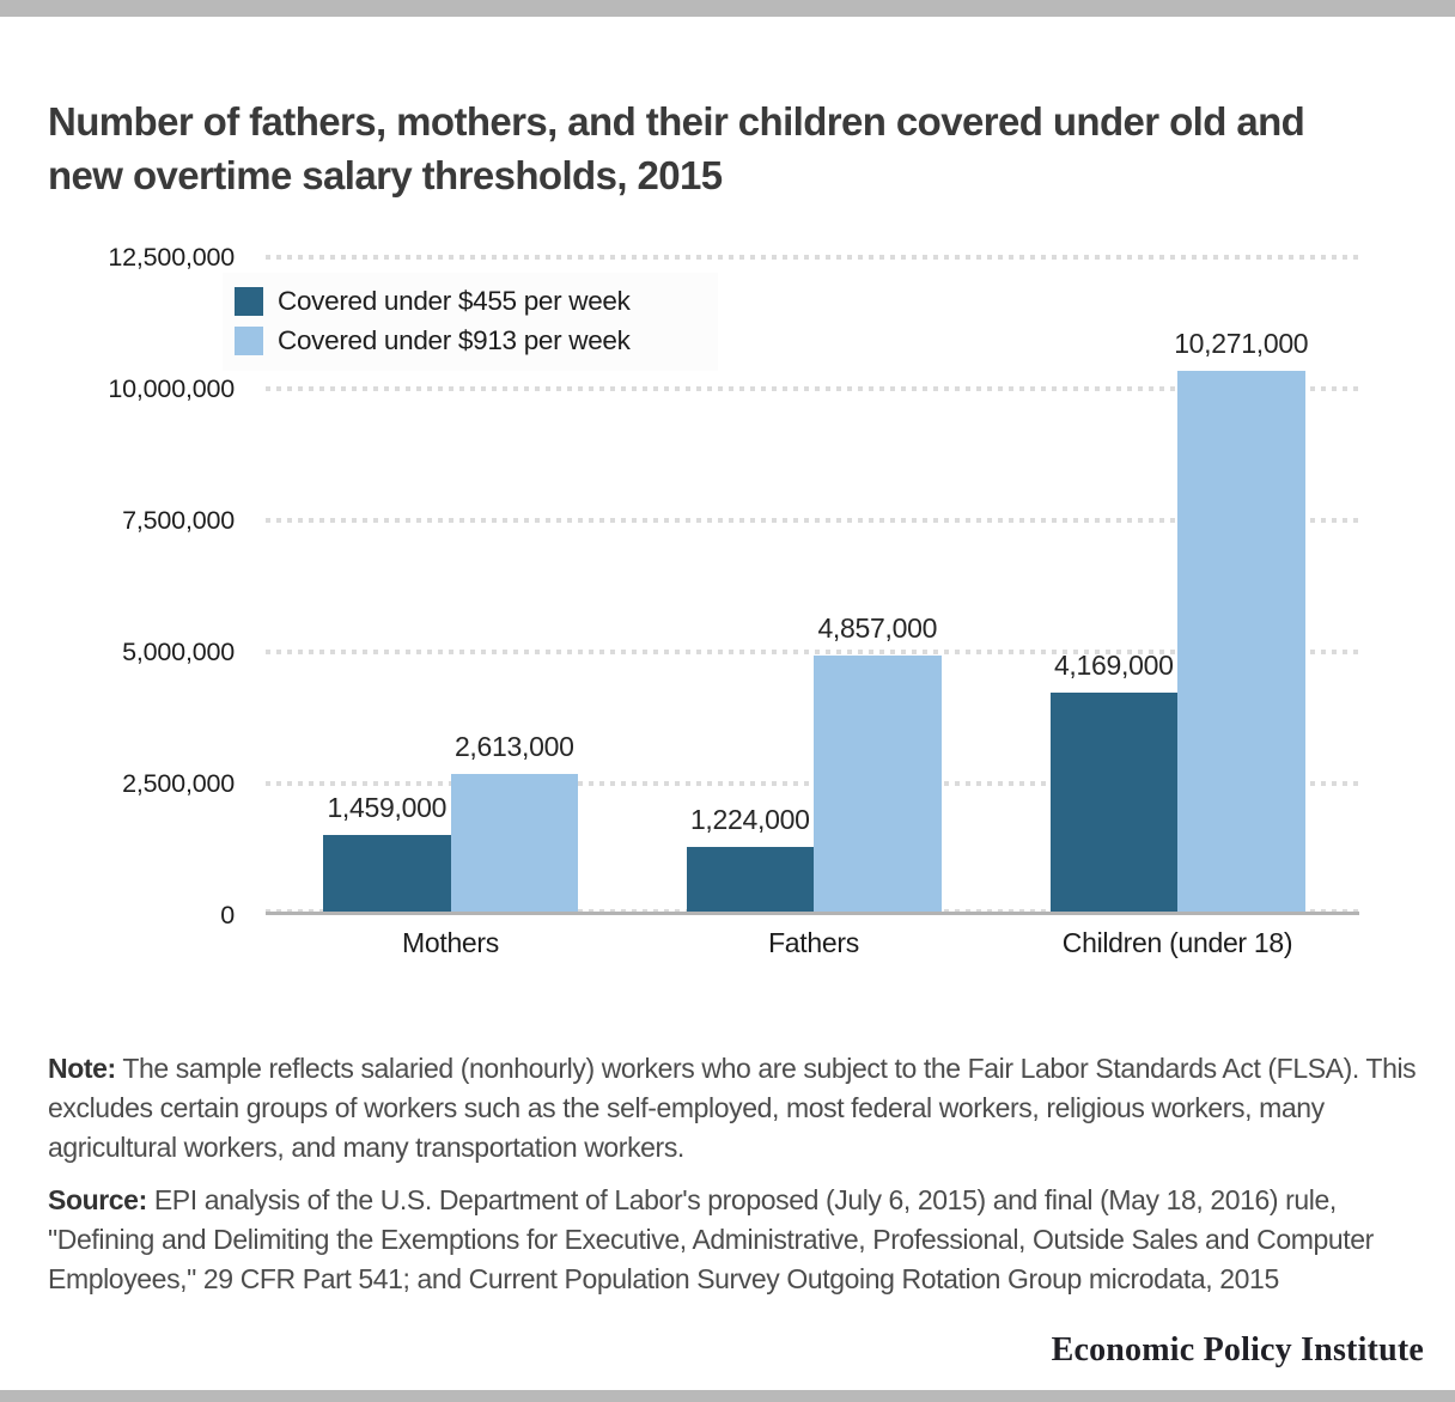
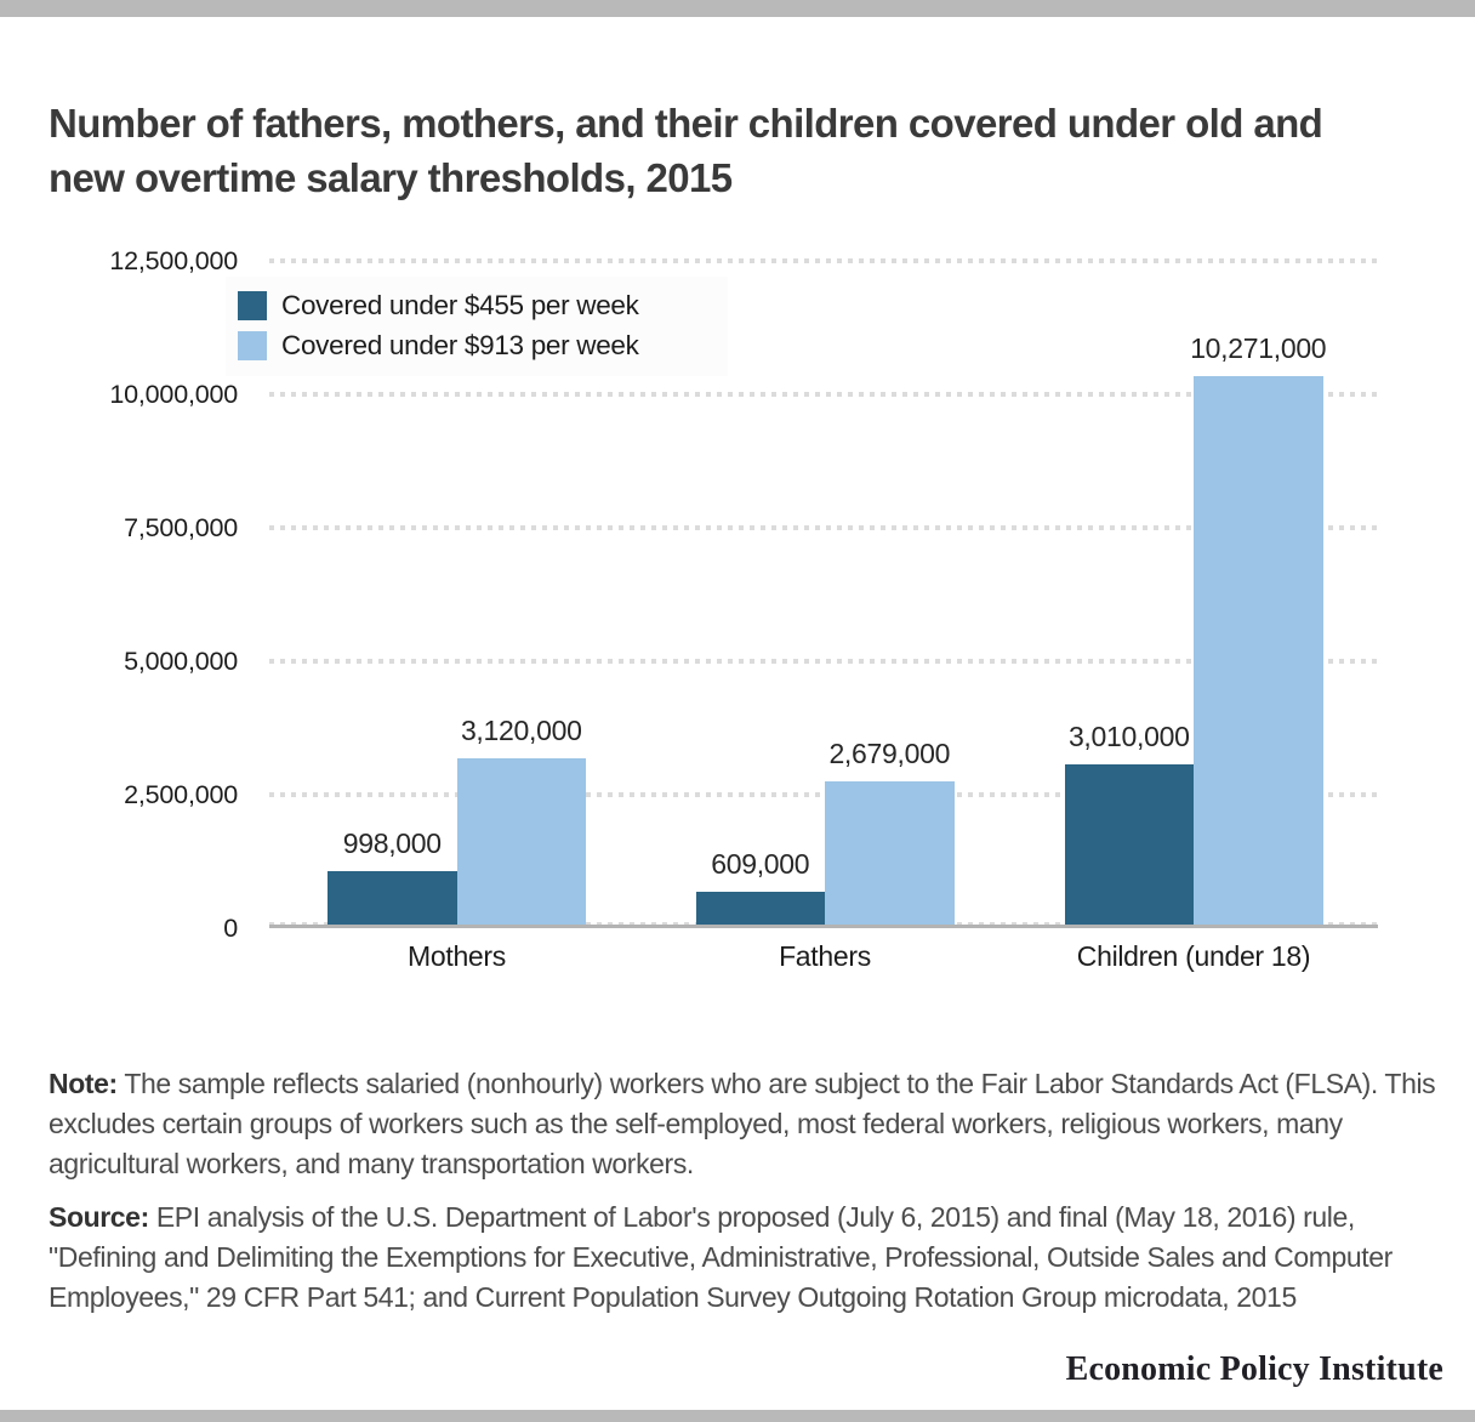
Covered under $455 per week/Mothers: 1,459,000 -> 998,000
Covered under $913 per week/Mothers: 2,613,000 -> 3,120,000
Covered under $455 per week/Fathers: 1,224,000 -> 609,000
Covered under $913 per week/Fathers: 4,857,000 -> 2,679,000
Covered under $455 per week/Children (under 18): 4,169,000 -> 3,010,000
